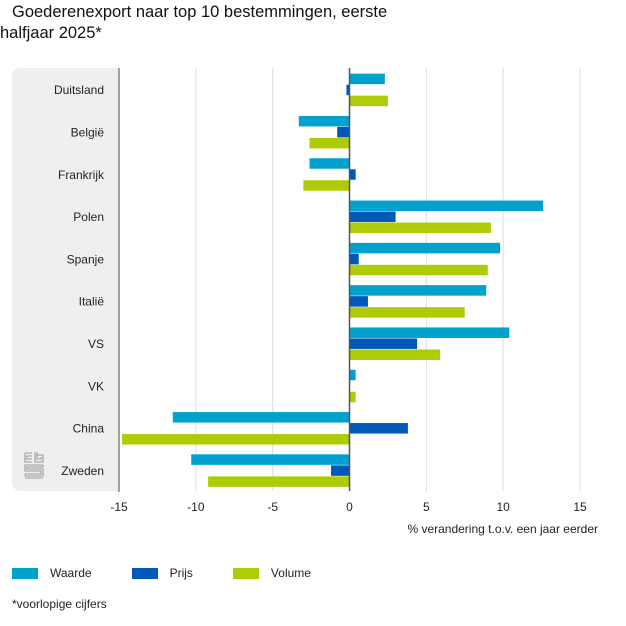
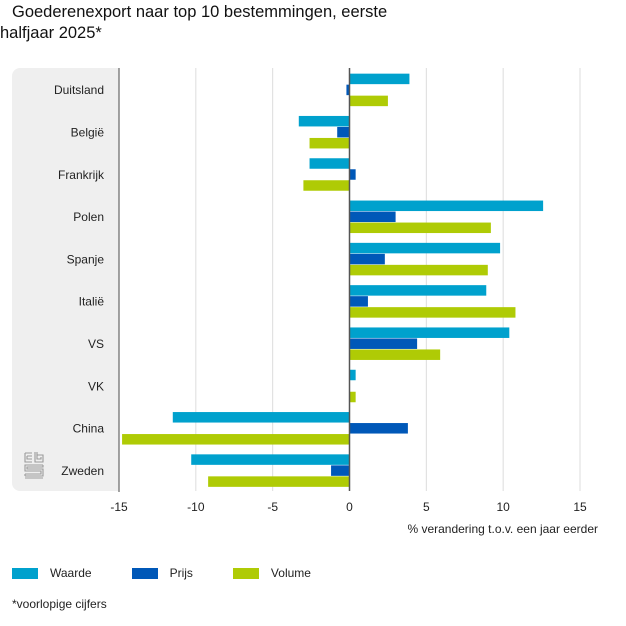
Waarde/Duitsland: 2.3 -> 3.9
Prijs/Spanje: 0.6 -> 2.3
Volume/Italië: 7.5 -> 10.8
